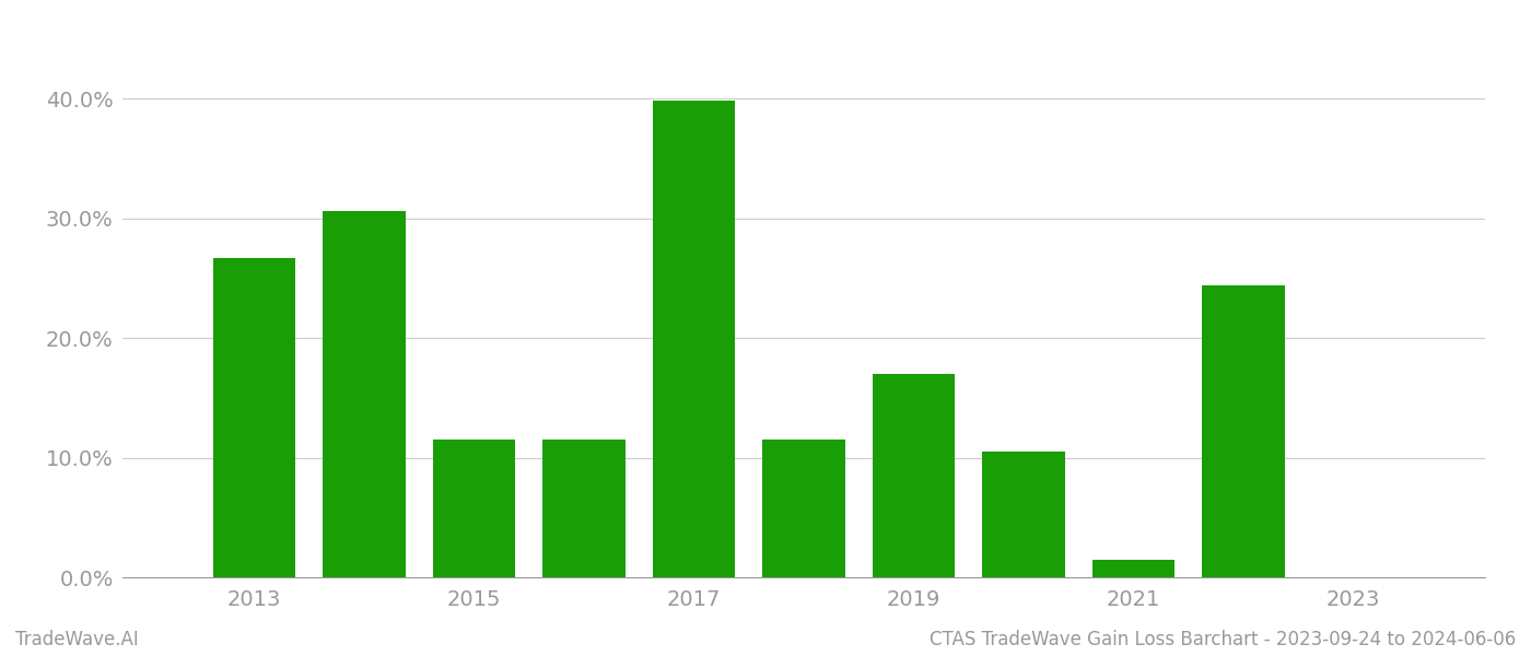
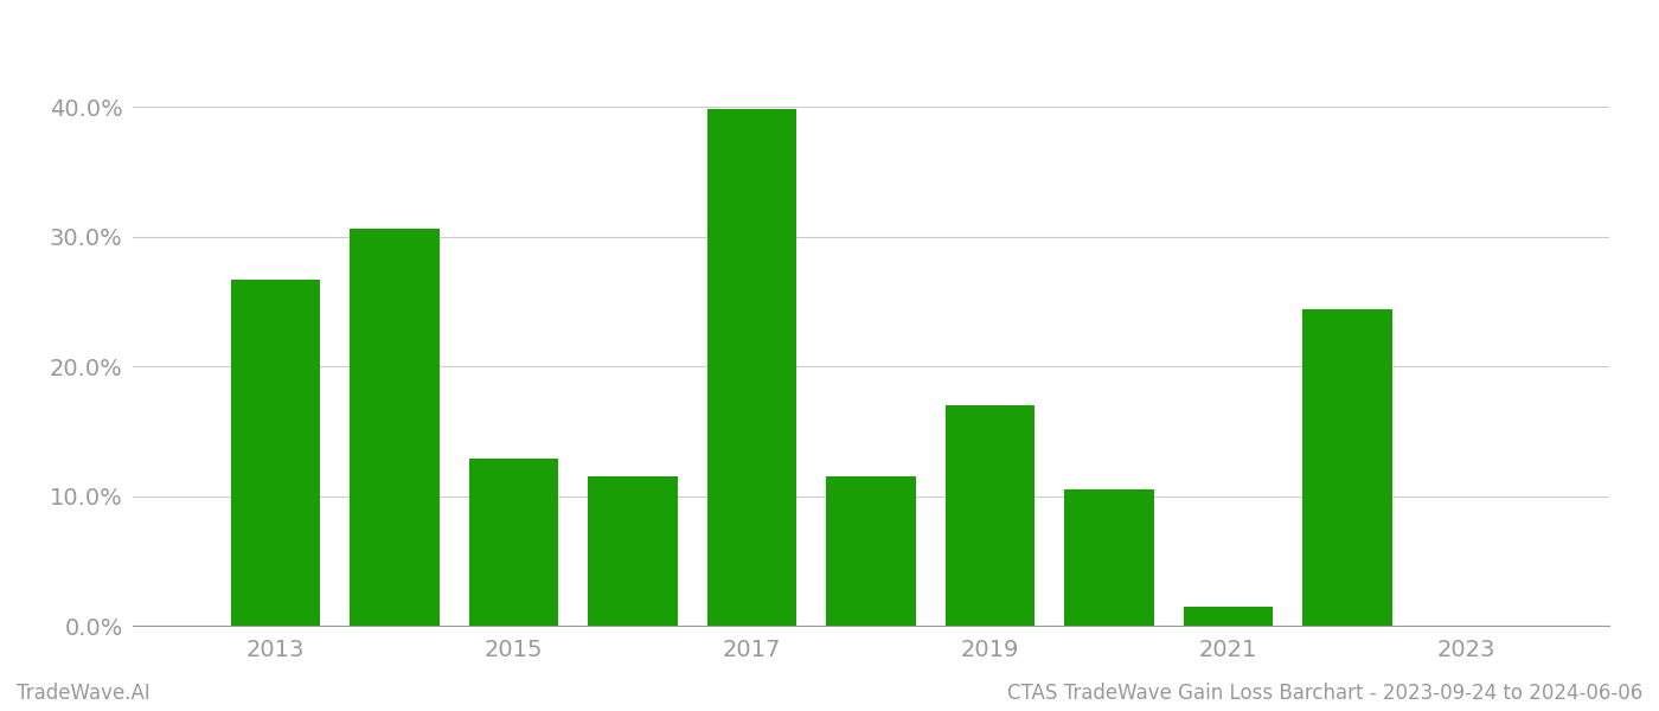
2015: 11.5% -> 12.9%
